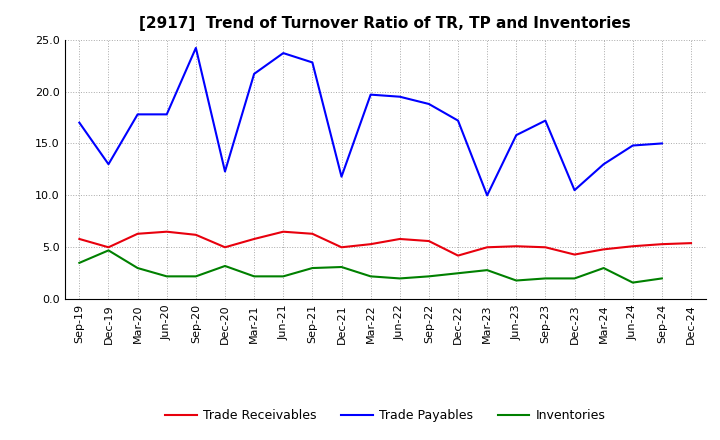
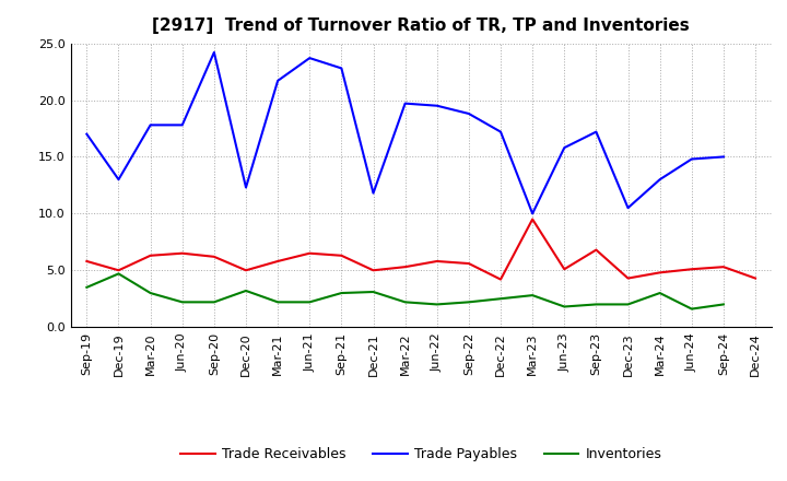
Trade Receivables/Mar-23: 5.0 -> 9.5
Trade Receivables/Sep-23: 5.0 -> 6.8
Trade Receivables/Dec-24: 5.4 -> 4.3
